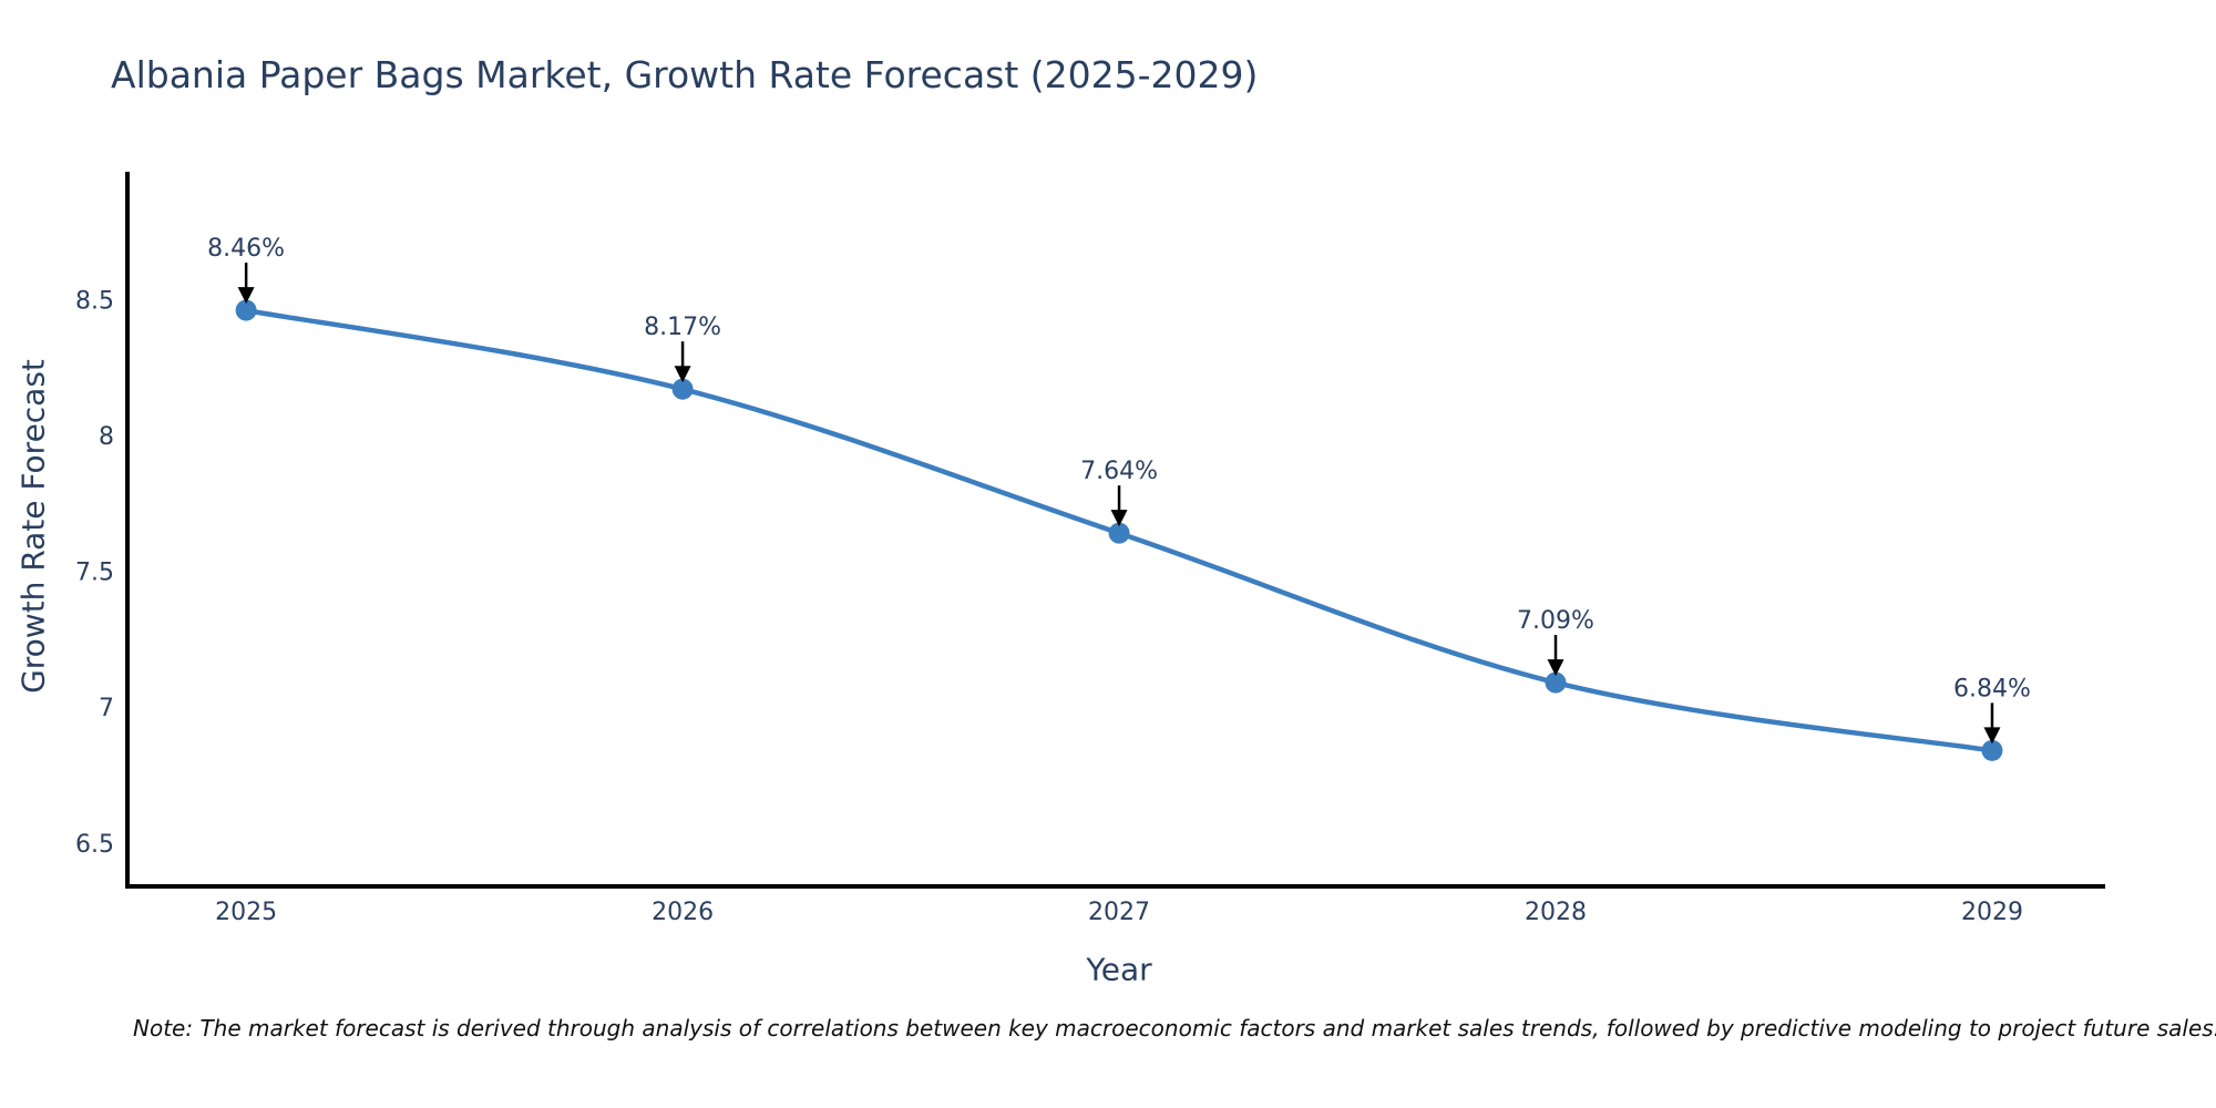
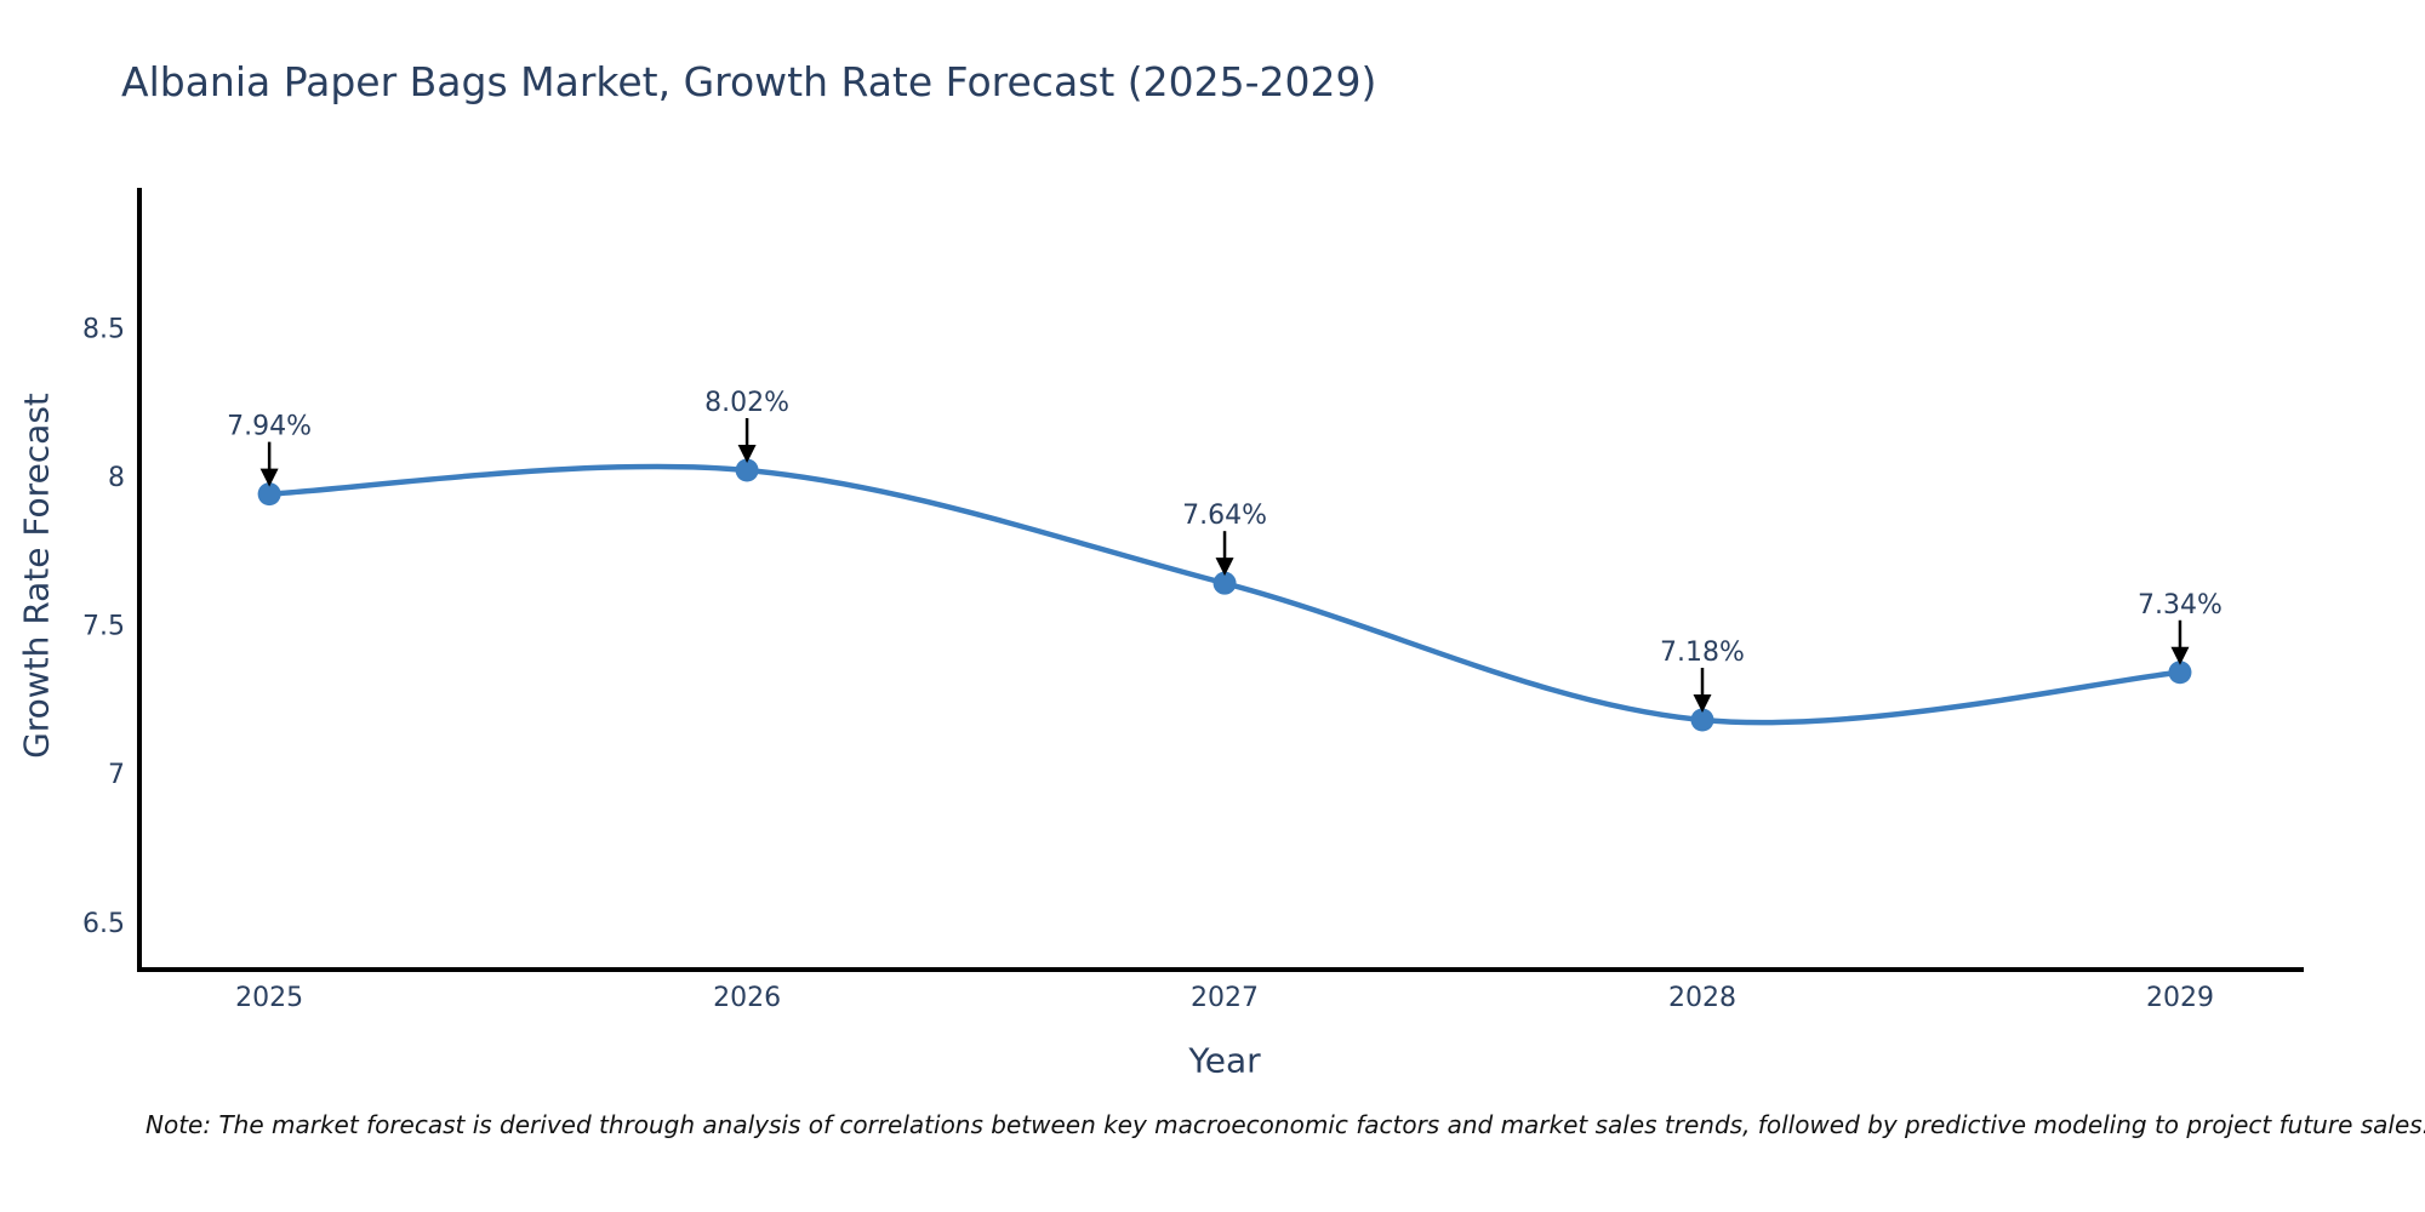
2025: 8.46% -> 7.94%
2026: 8.17% -> 8.02%
2028: 7.09% -> 7.18%
2029: 6.84% -> 7.34%
